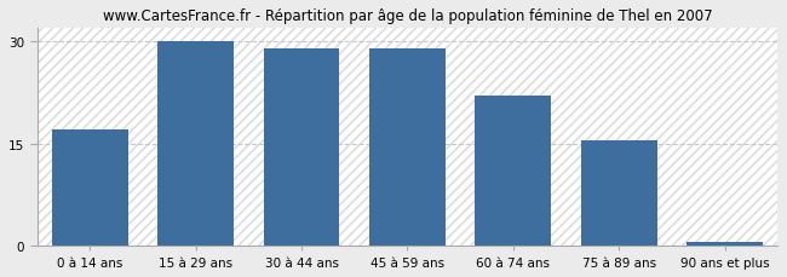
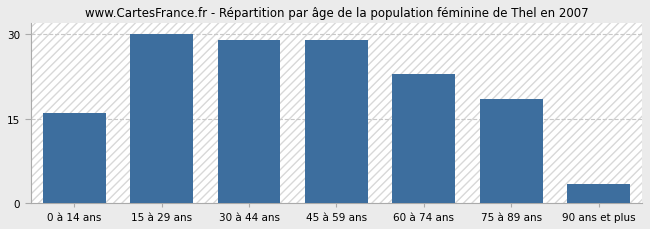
0 à 14 ans: 17.0 -> 16.0
60 à 74 ans: 22.0 -> 23.0
75 à 89 ans: 15.5 -> 18.4
90 ans et plus: 0.5 -> 3.4
